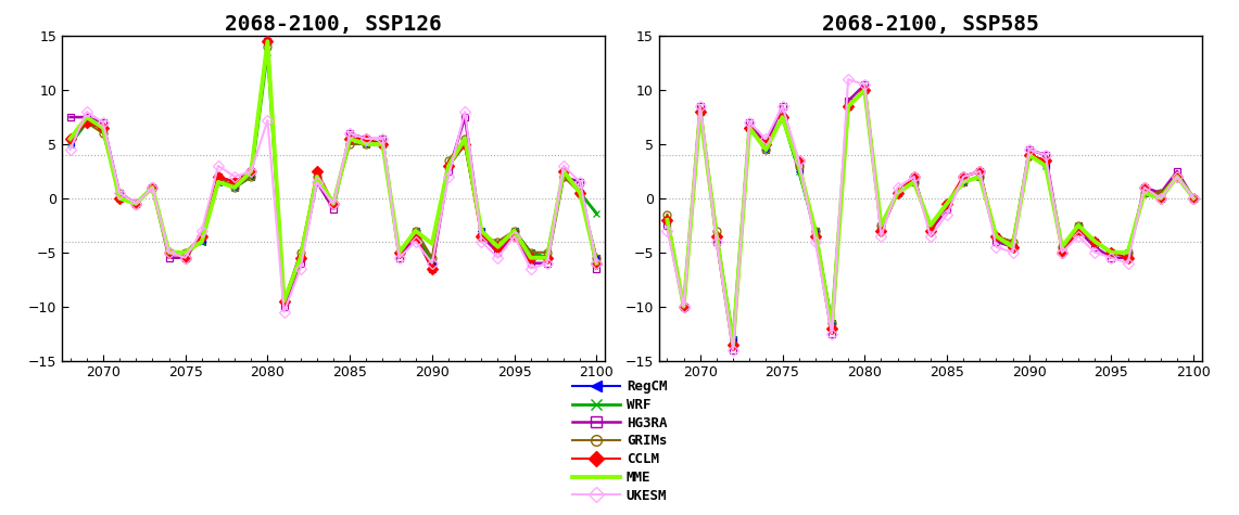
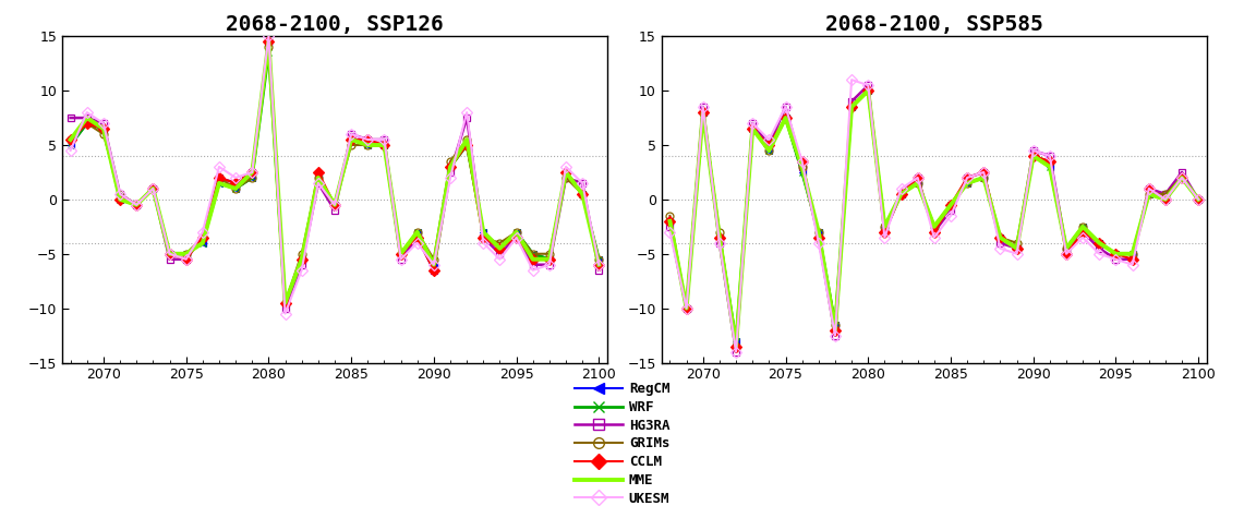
2068-2100, SSP126/UKESM/2080: 7.2 -> 15.0
2068-2100, SSP126/MME/2090: -4.2 -> -6.0
2068-2100, SSP126/WRF/2100: -1.4 -> -5.5
